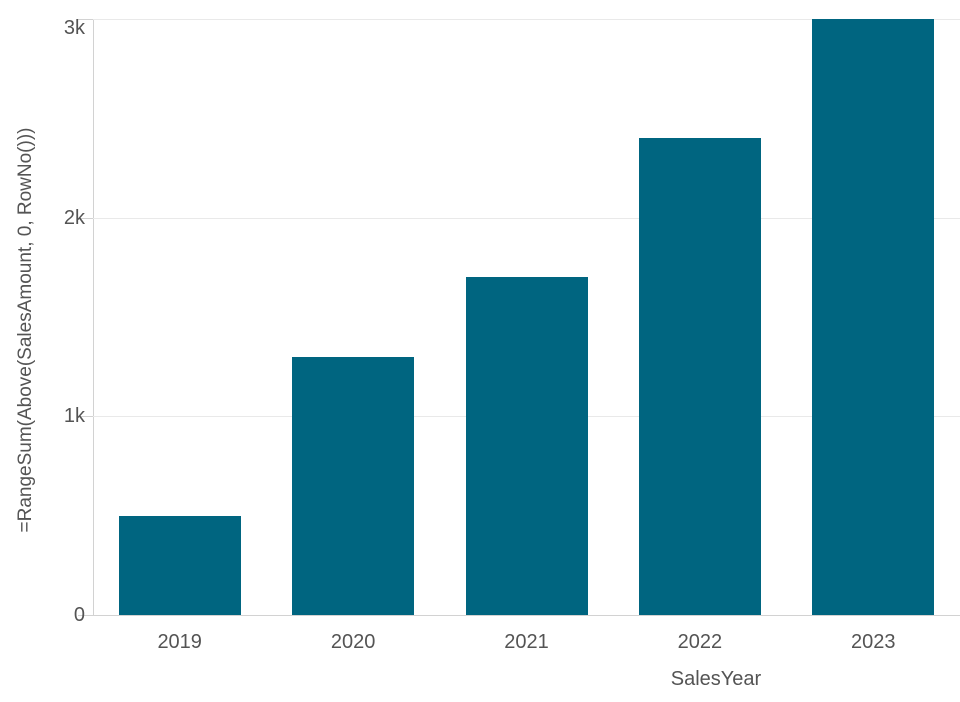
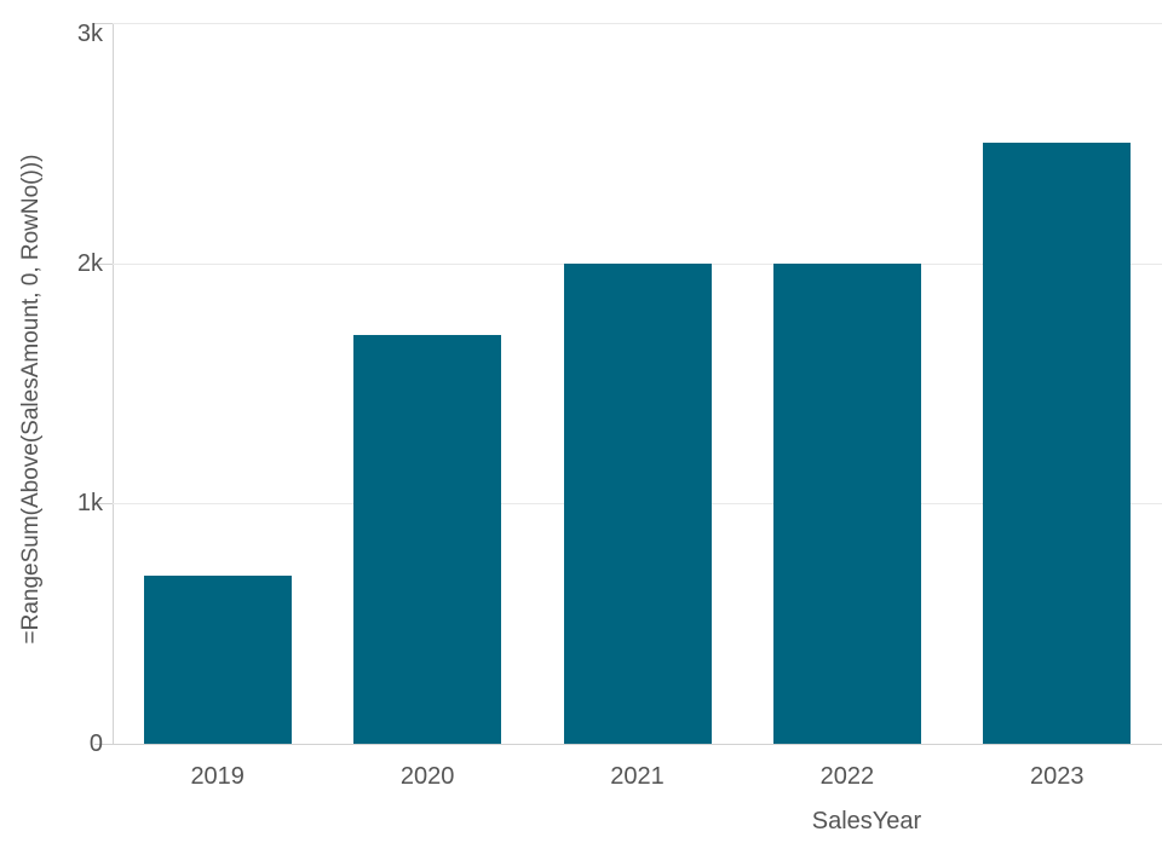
2019: 0.5k -> 0.7k
2020: 1.3k -> 1.7k
2021: 1.7k -> 2.0k
2022: 2.4k -> 2.0k
2023: 3.0k -> 2.5k
